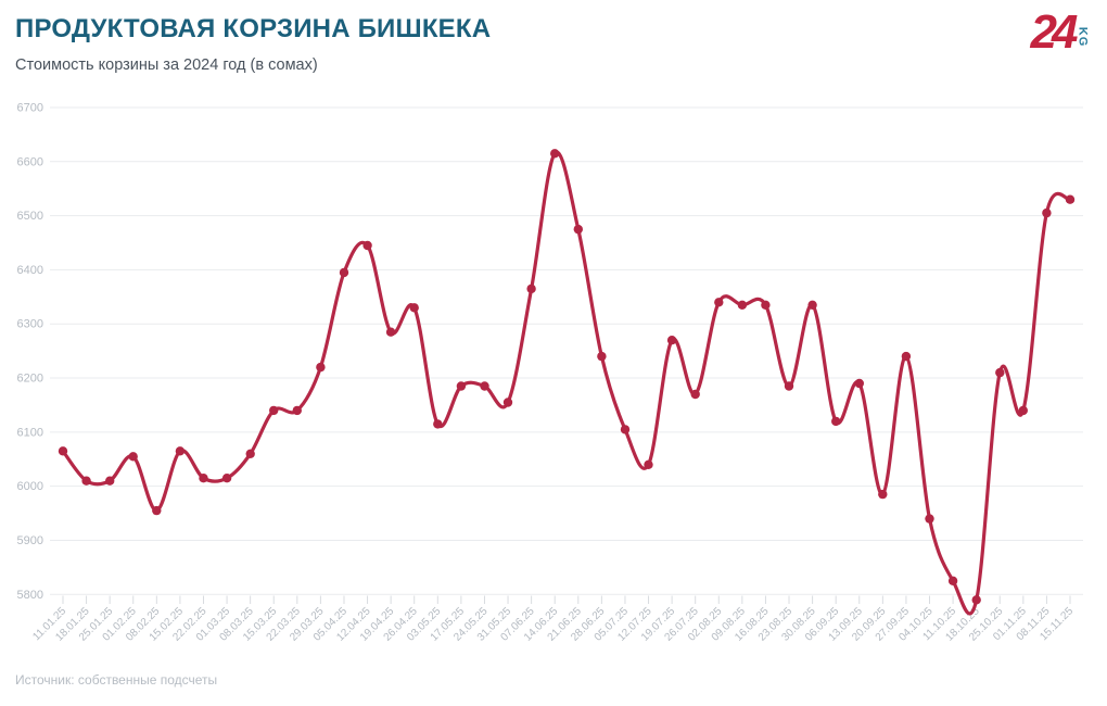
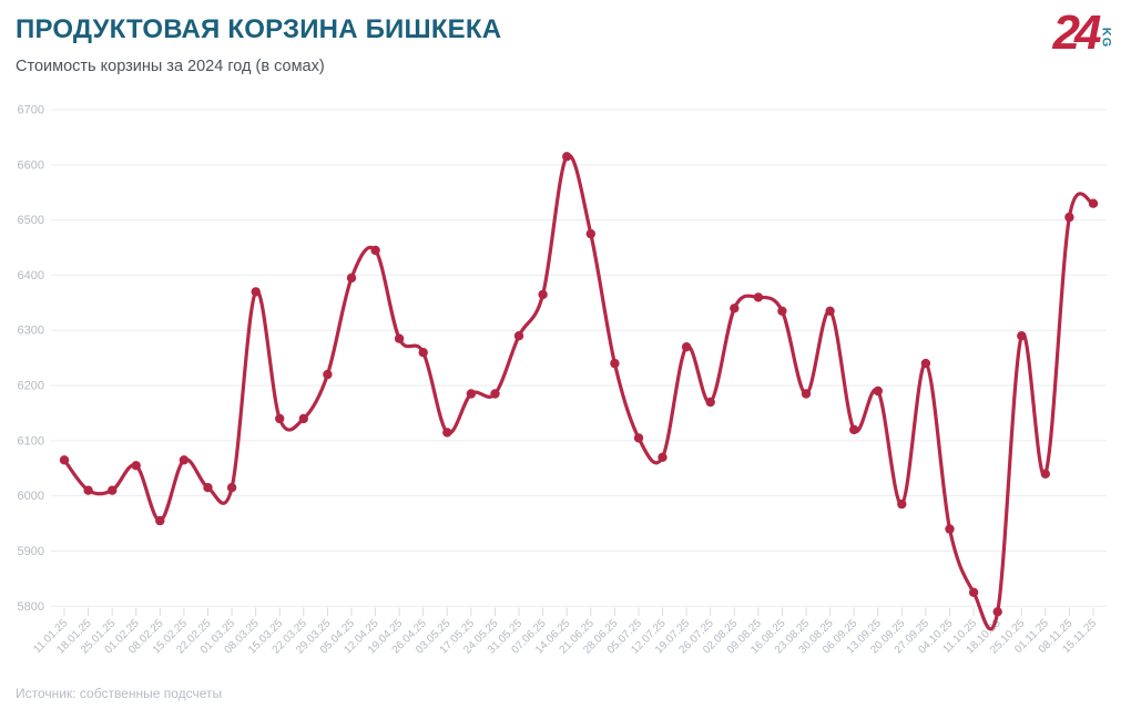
08.03.25: 6060 -> 6370
26.04.25: 6330 -> 6260
31.05.25: 6160 -> 6290
12.07.25: 6040 -> 6070
09.08.25: 6340 -> 6360
25.10.25: 6210 -> 6290
01.11.25: 6140 -> 6040
